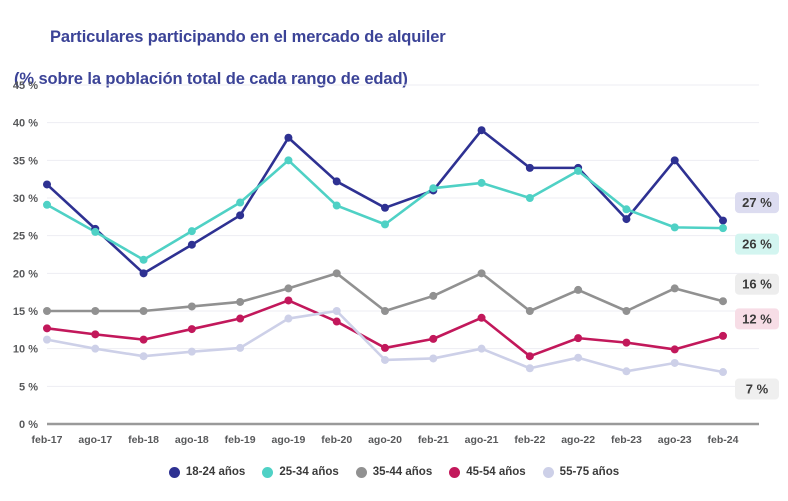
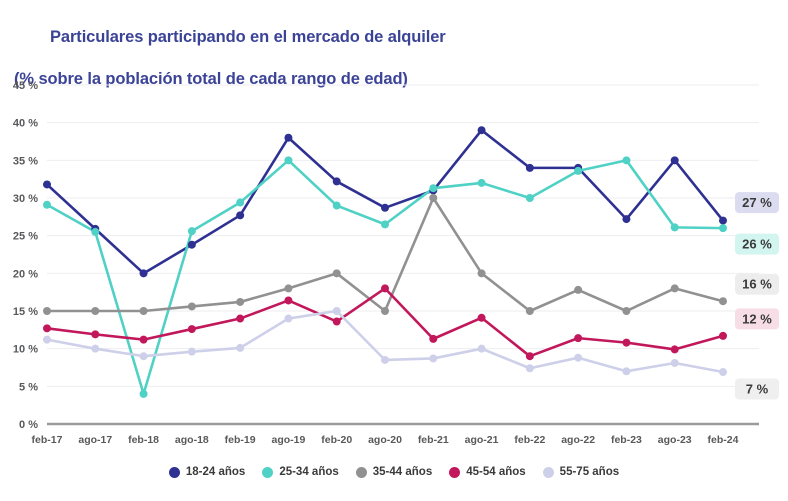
25-34 años/feb-18: 22% -> 4%
45-54 años/ago-20: 10% -> 18%
35-44 años/feb-21: 17% -> 30%
25-34 años/feb-23: 28% -> 35%
